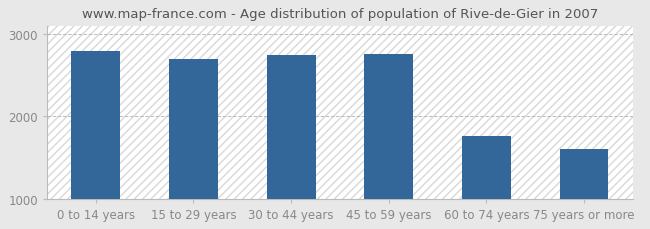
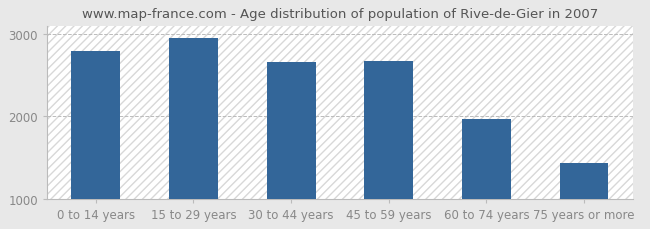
15 to 29 years: 2700 -> 2950
30 to 44 years: 2740 -> 2660
45 to 59 years: 2760 -> 2670
60 to 74 years: 1760 -> 1970
75 years or more: 1600 -> 1430
